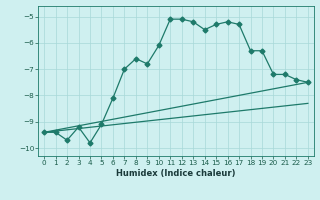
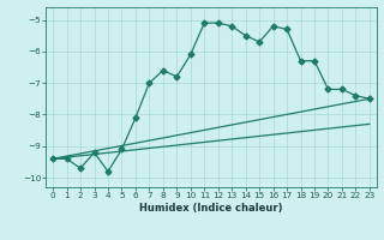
15: -5.3 -> -5.7
